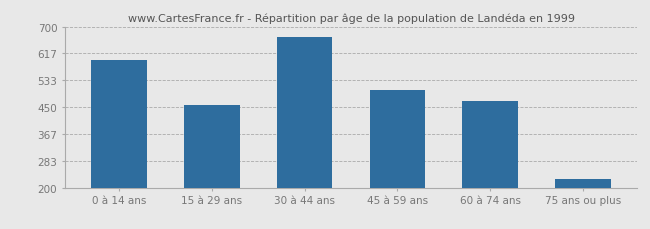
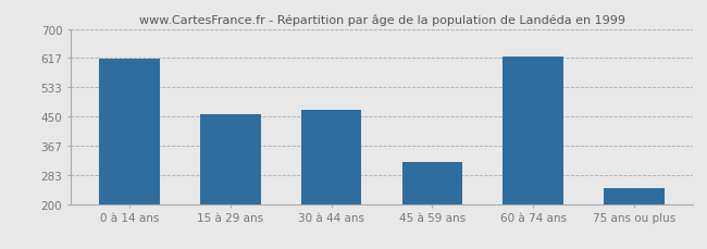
0 à 14 ans: 597 -> 615
30 à 44 ans: 668 -> 470
45 à 59 ans: 502 -> 320
60 à 74 ans: 468 -> 620
75 ans ou plus: 228 -> 245
